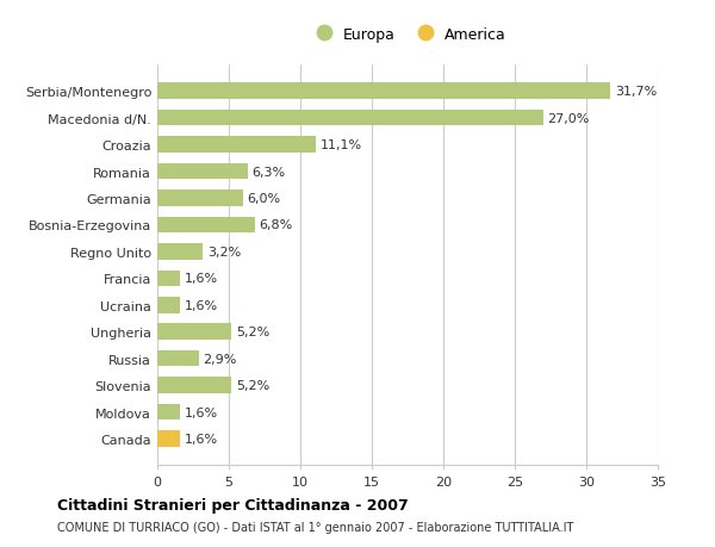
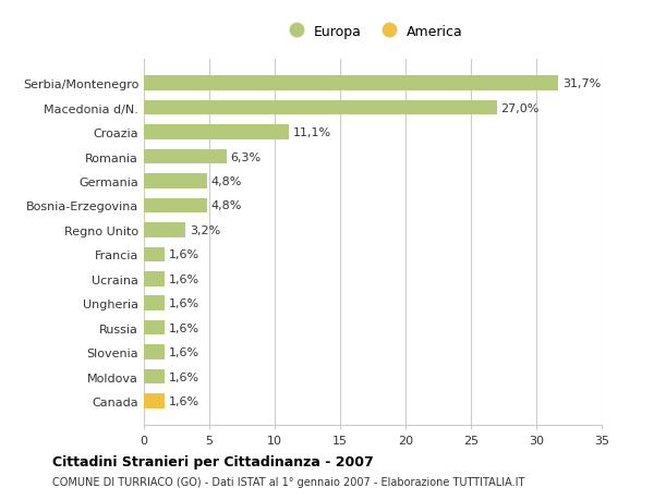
Germania: 6,0% -> 4,8%
Bosnia-Erzegovina: 6,8% -> 4,8%
Ungheria: 5,2% -> 1,6%
Russia: 2,9% -> 1,6%
Slovenia: 5,2% -> 1,6%
